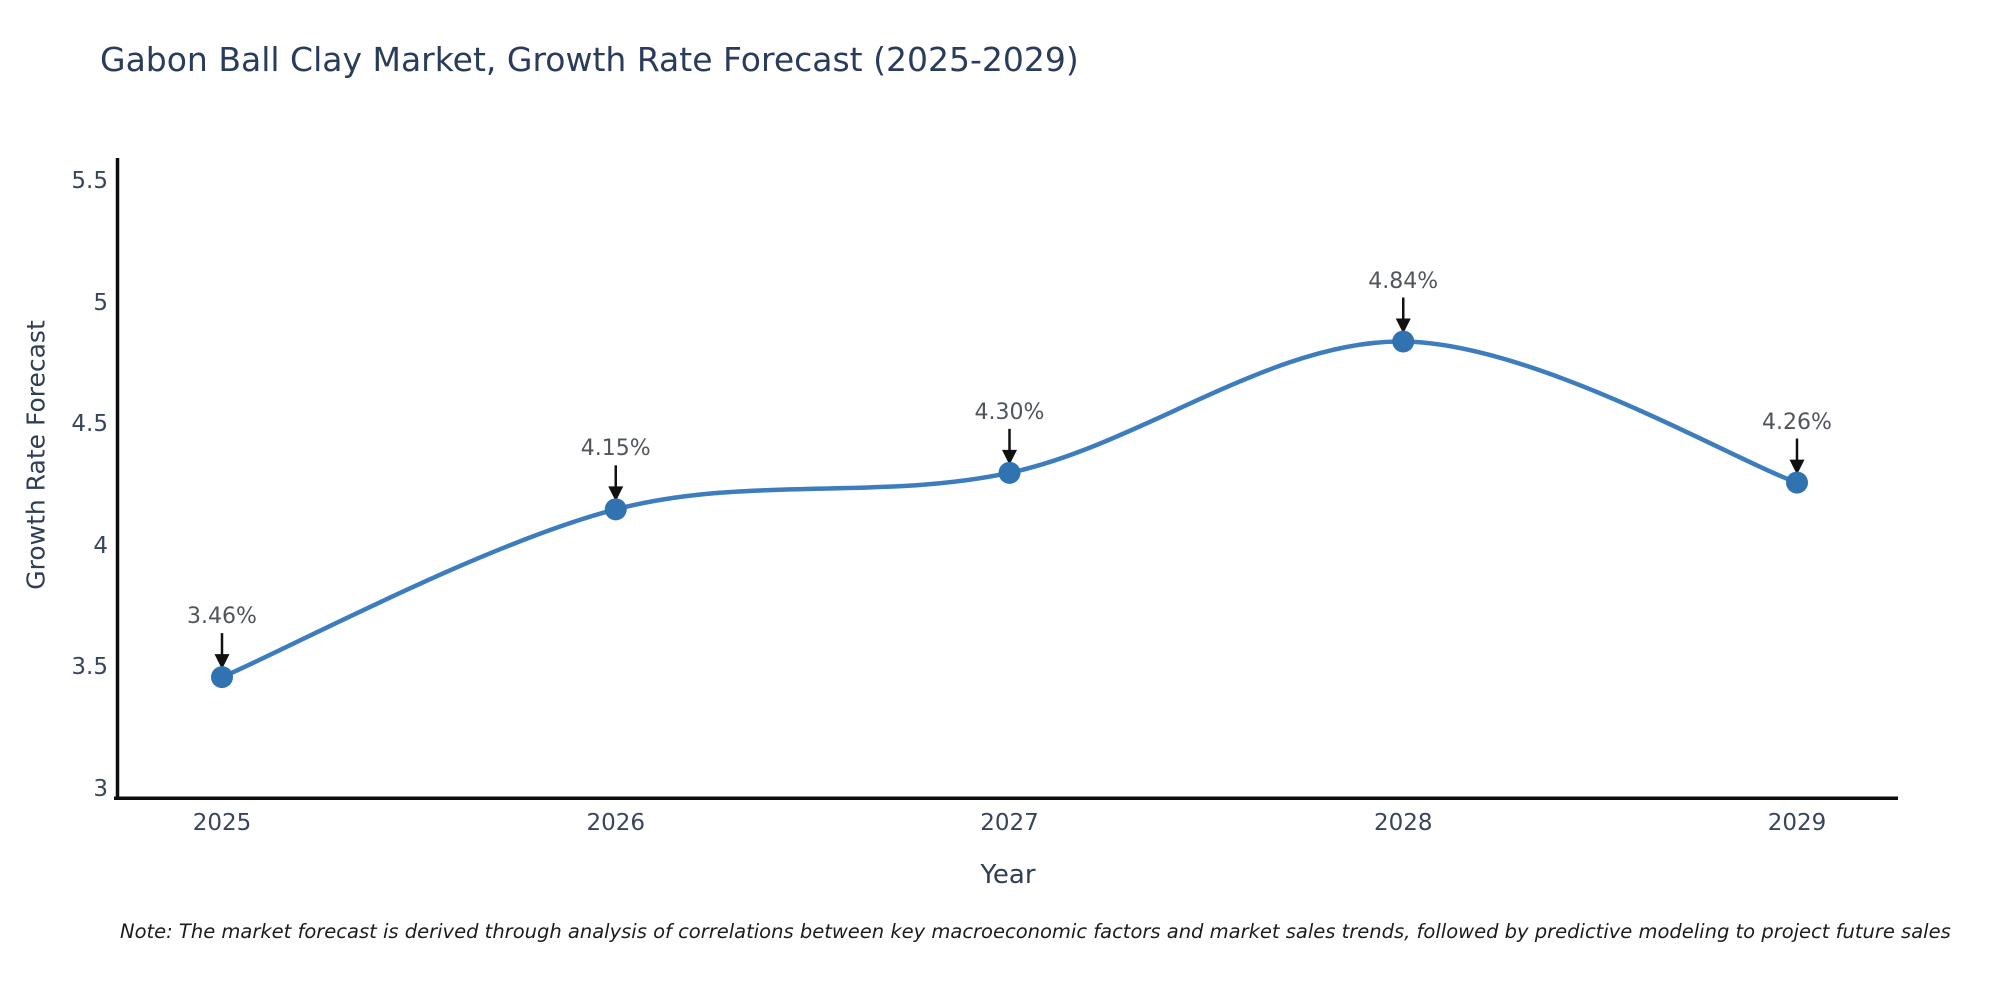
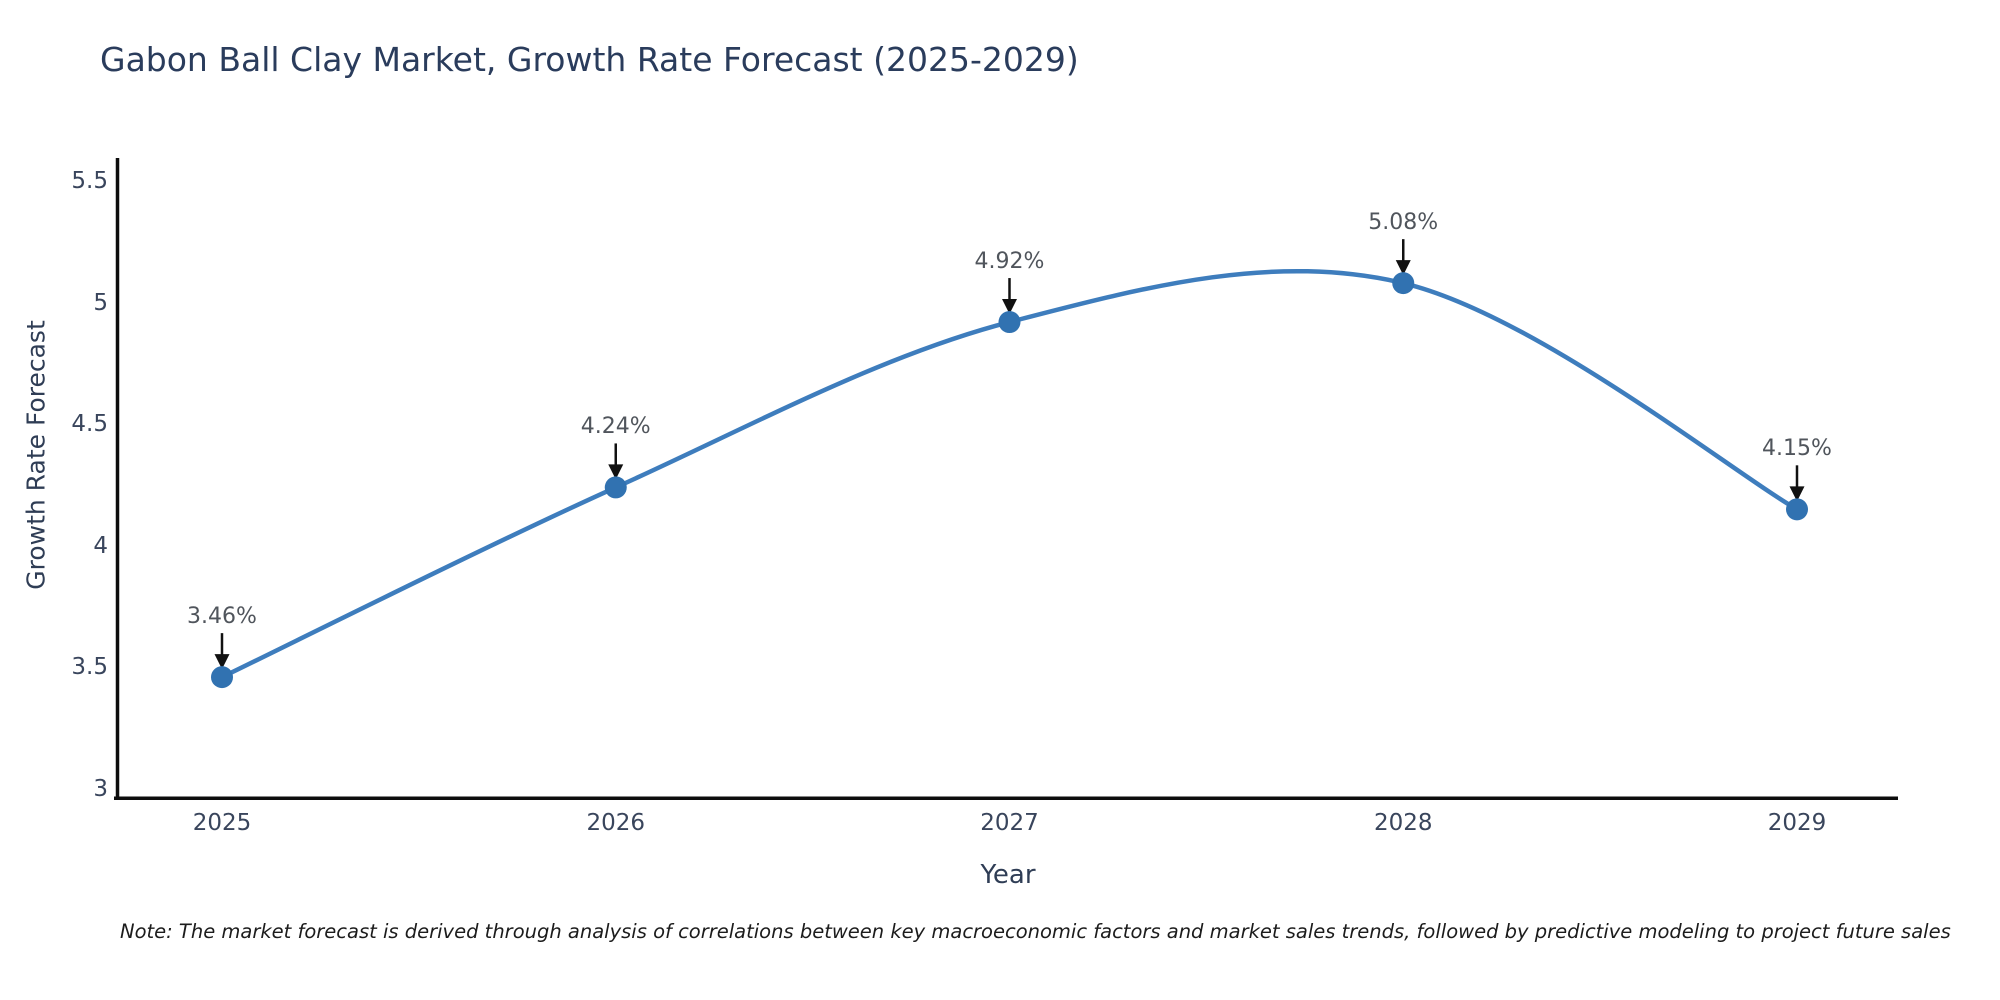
2026: 4.15% -> 4.24%
2027: 4.30% -> 4.92%
2028: 4.84% -> 5.08%
2029: 4.26% -> 4.15%
